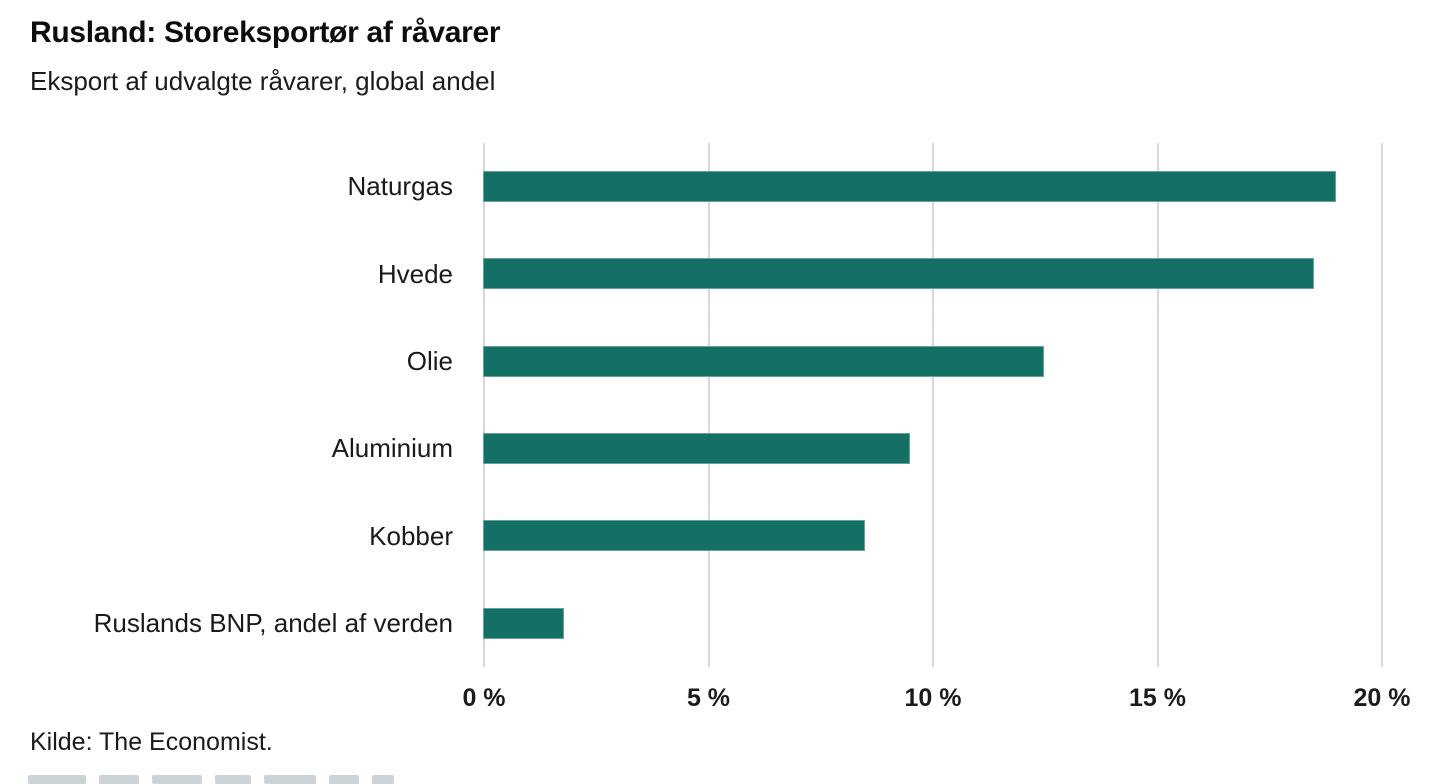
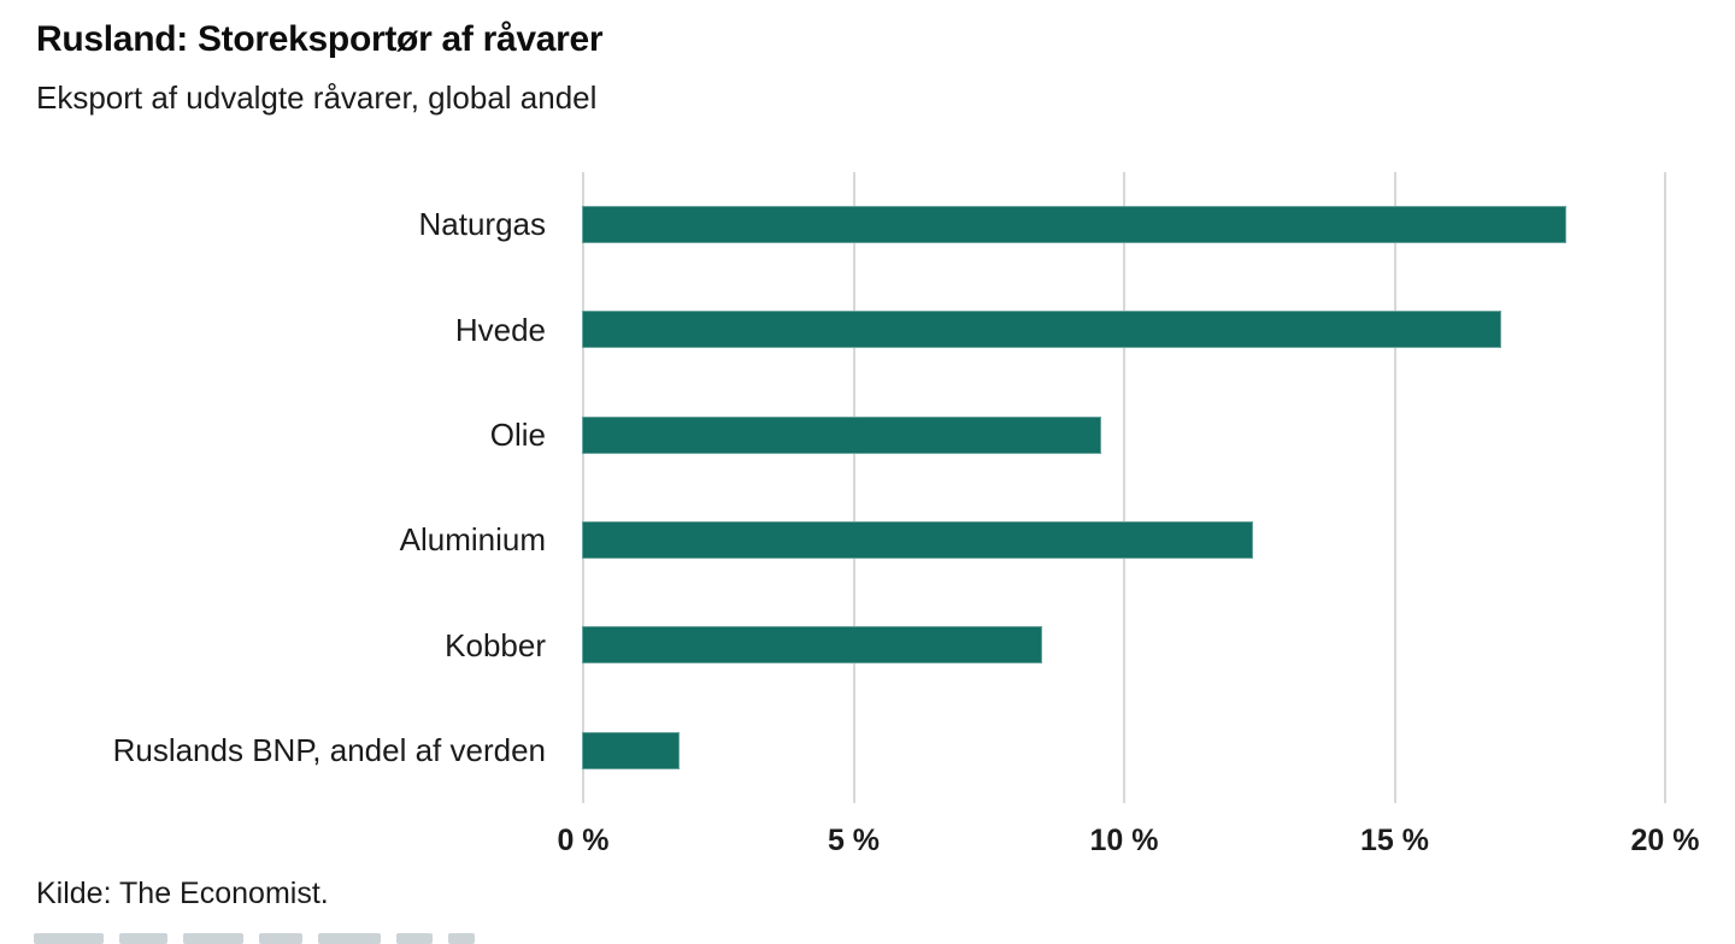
Naturgas: 19.0% -> 18.2%
Hvede: 18.5% -> 17.0%
Olie: 12.5% -> 9.6%
Aluminium: 9.5% -> 12.4%
